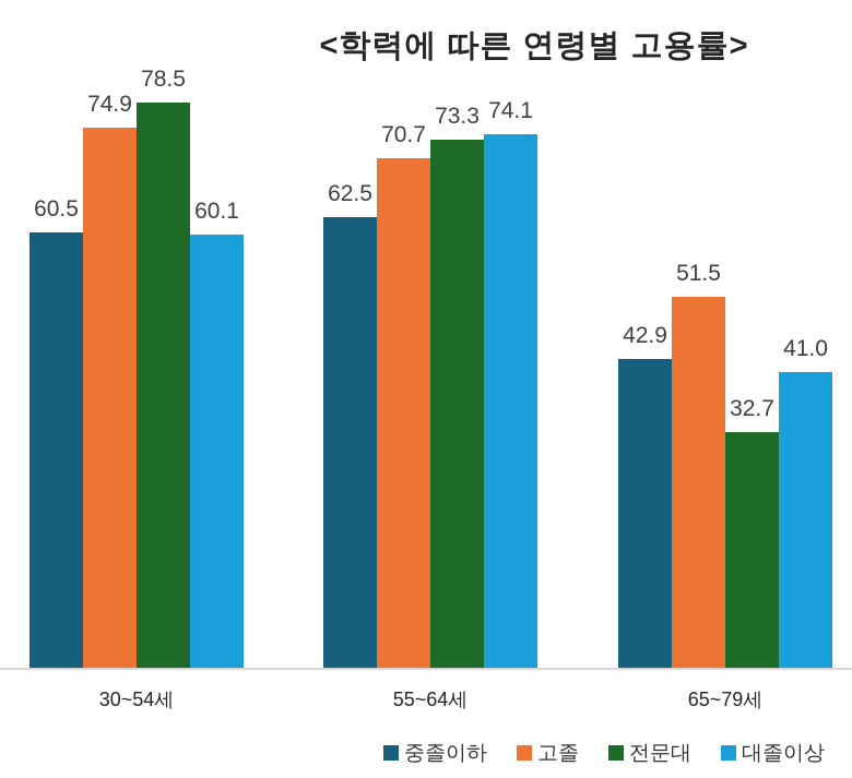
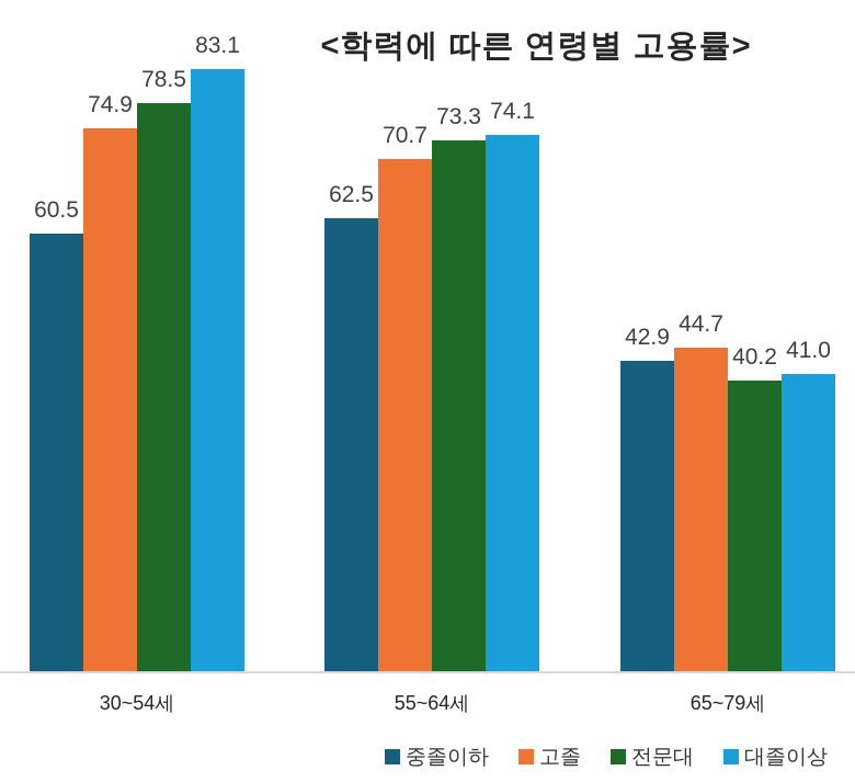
대졸이상/30~54세: 60.1 -> 83.1
고졸/65~79세: 51.5 -> 44.7
전문대/65~79세: 32.7 -> 40.2
